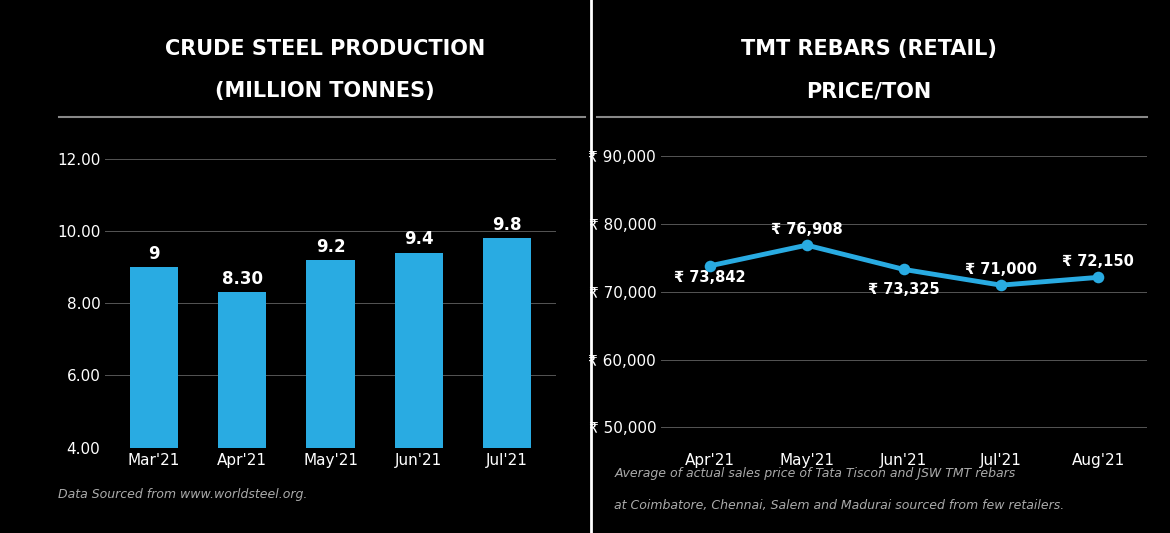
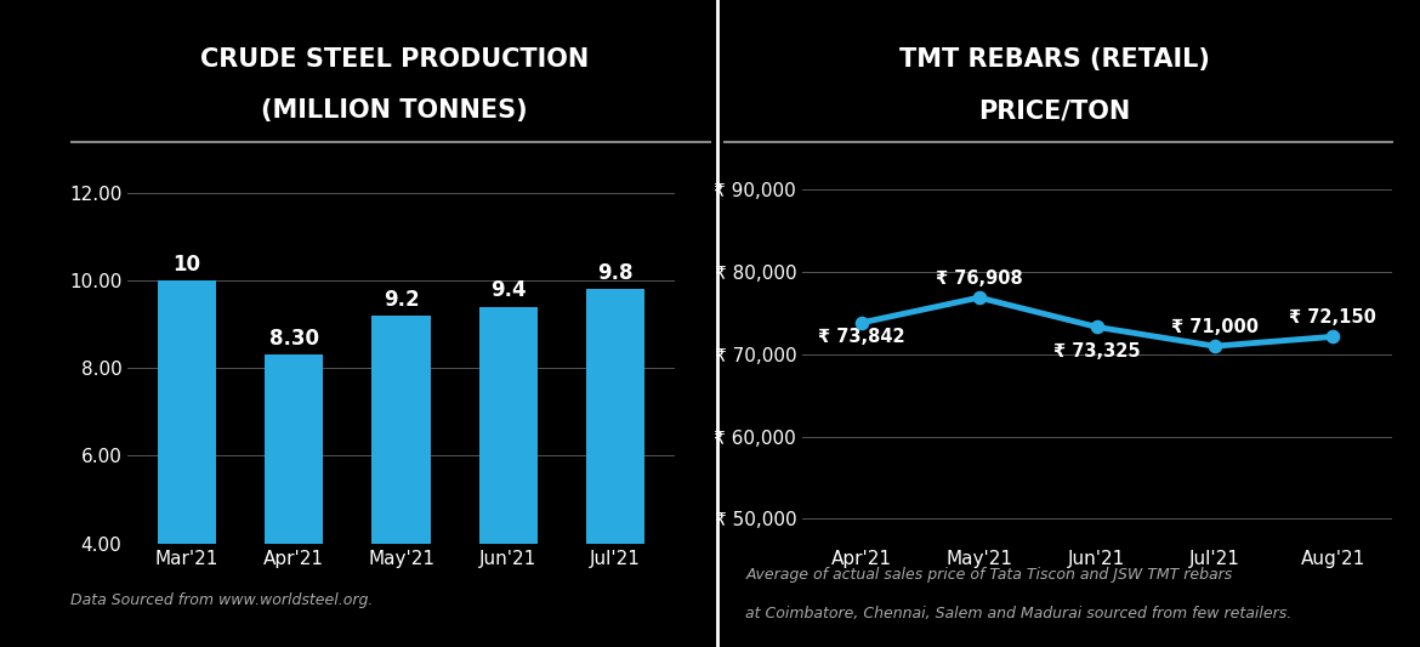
Mar'21: 9 -> 10
